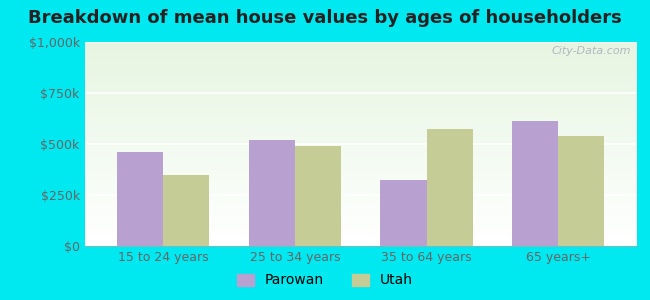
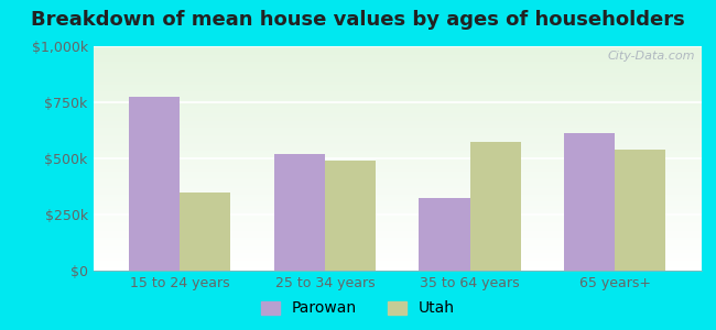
Parowan/15 to 24 years: $460k -> $775k
